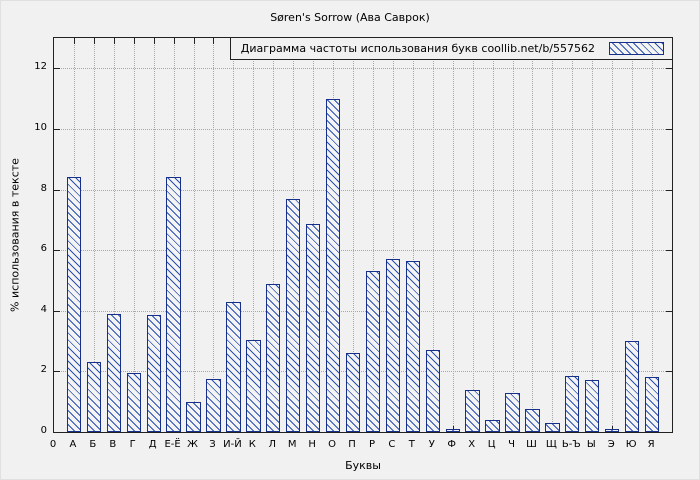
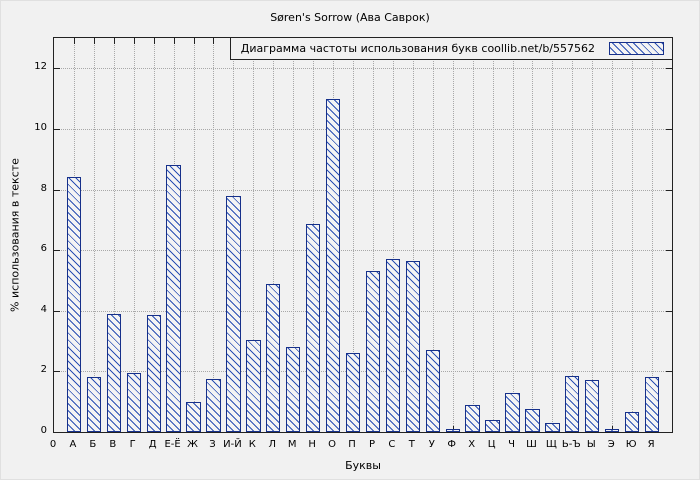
Б: 2.3 -> 1.8
Е-Ё: 8.4 -> 8.8
И-Й: 4.3 -> 7.8
М: 7.7 -> 2.8
Х: 1.4 -> 0.9
Ю: 3.0 -> 0.7
